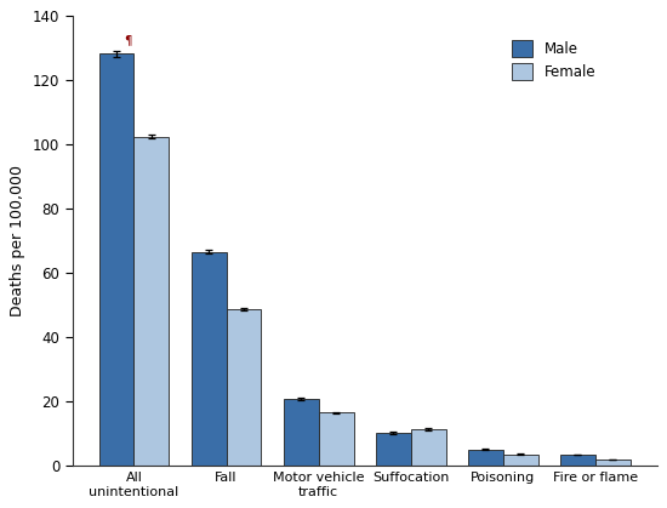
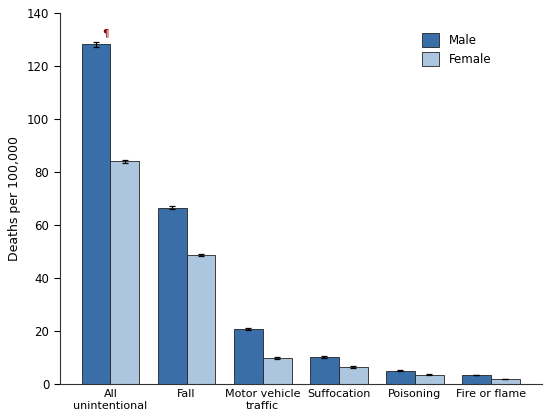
Female/All unintentional: 102.5 -> 84.1
Female/Motor vehicle traffic: 16.5 -> 9.9
Female/Suffocation: 11.5 -> 6.5
